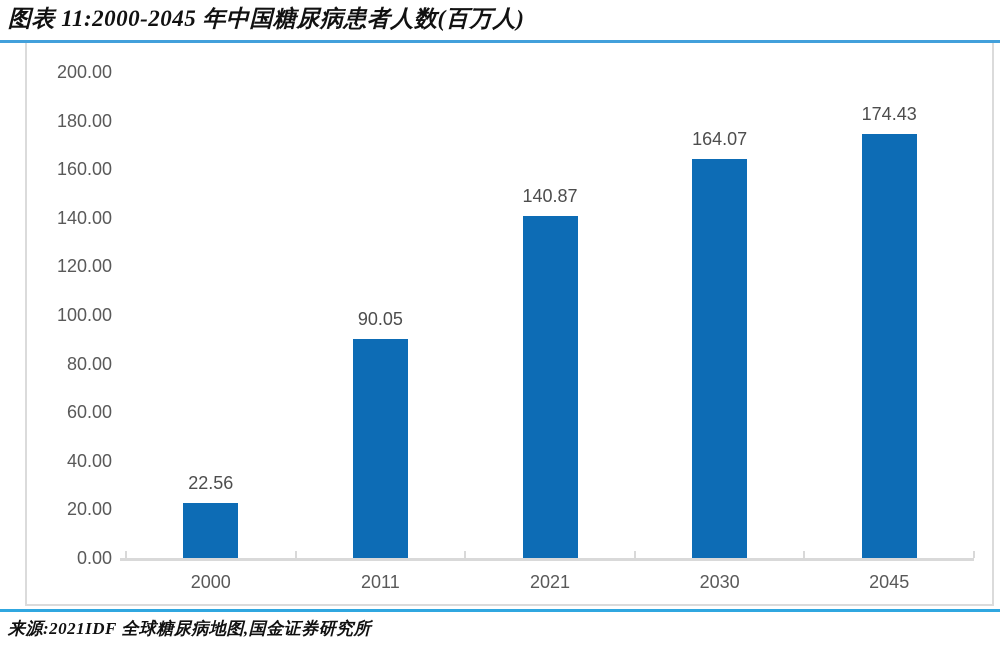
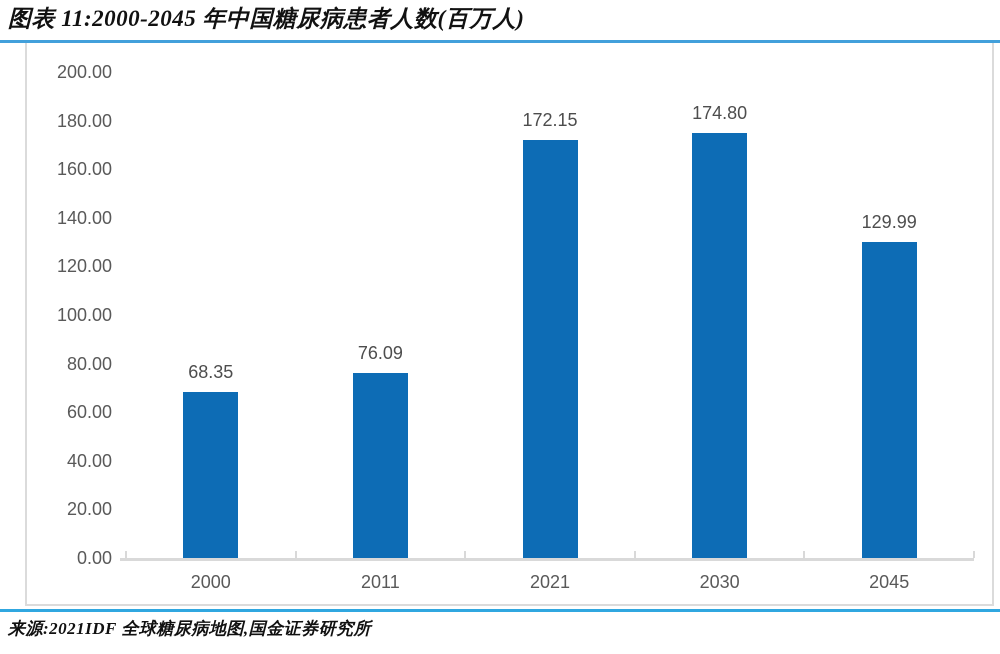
2000: 22.56 -> 68.35
2011: 90.05 -> 76.09
2021: 140.87 -> 172.15
2030: 164.07 -> 174.80
2045: 174.43 -> 129.99
